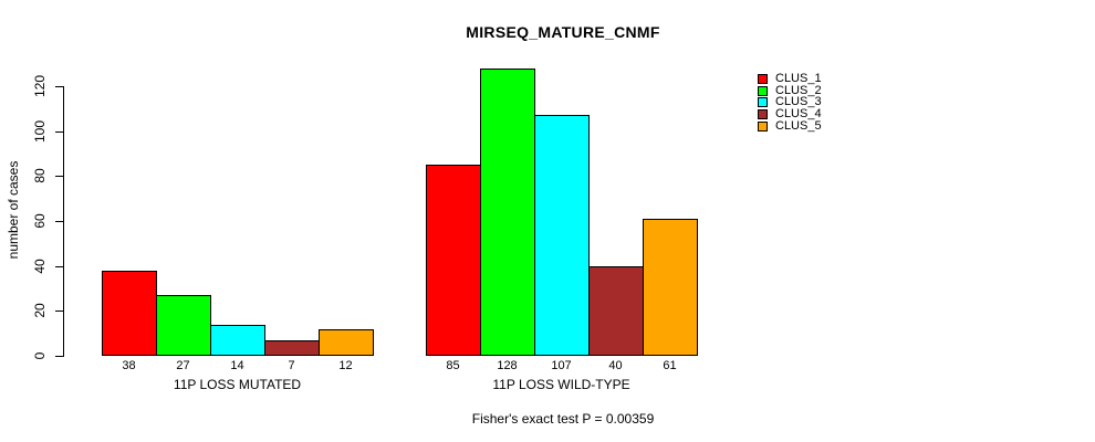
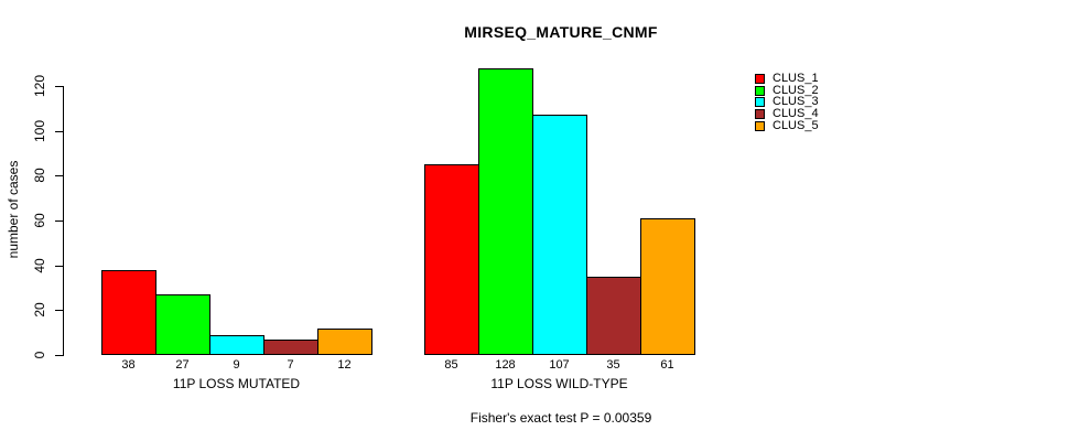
CLUS_3/11P LOSS MUTATED: 14 -> 9
CLUS_4/11P LOSS WILD-TYPE: 40 -> 35
